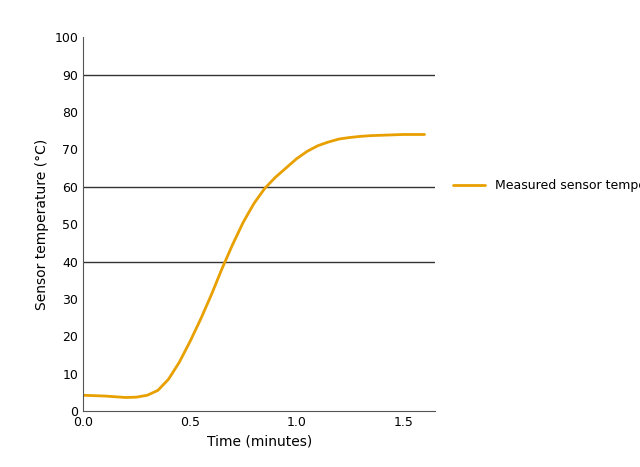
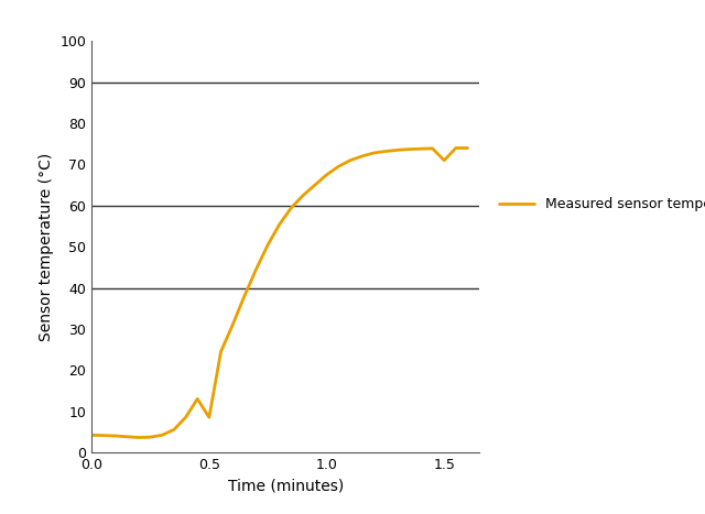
0.5: 18.5 -> 8.5
1.5: 74.0 -> 71.0
